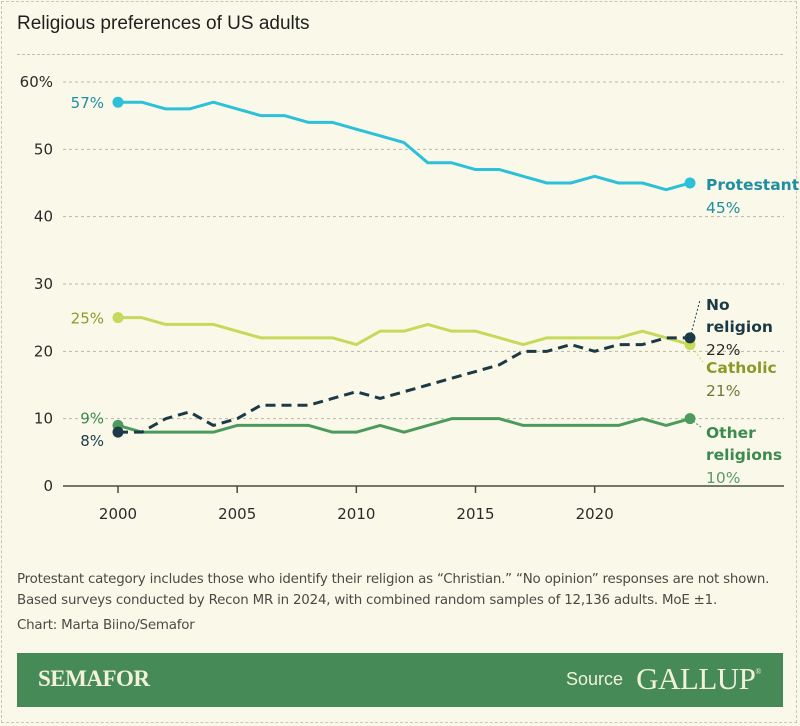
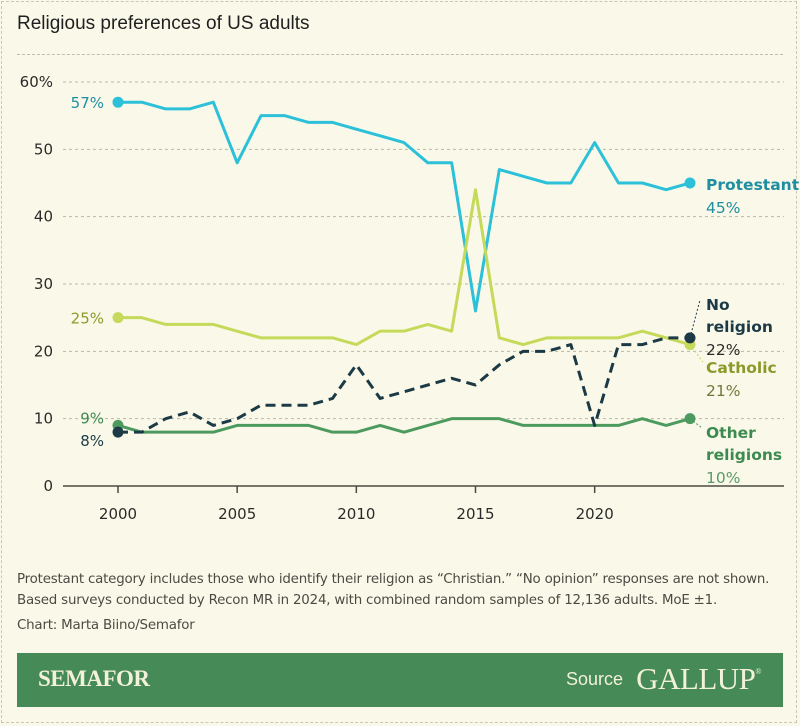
Protestant/2005: 56% -> 48%
No religion/2010: 14% -> 18%
Protestant/2015: 47% -> 26%
Catholic/2015: 23% -> 44%
No religion/2015: 17% -> 15%
Protestant/2020: 46% -> 51%
No religion/2020: 20% -> 9%
